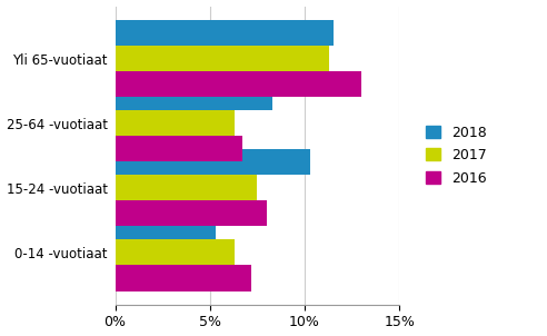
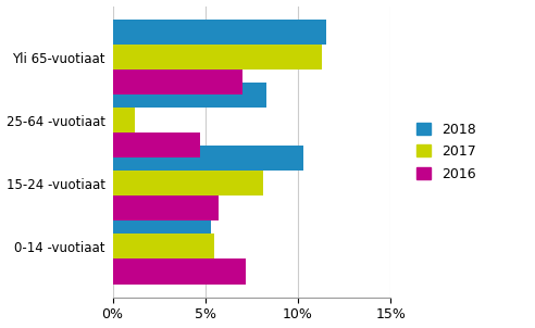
2016/Yli 65-vuotiaat: 13.0% -> 7.0%
2017/25-64 -vuotiaat: 6.3% -> 1.2%
2016/25-64 -vuotiaat: 6.7% -> 4.7%
2017/15-24 -vuotiaat: 7.5% -> 8.1%
2016/15-24 -vuotiaat: 8.0% -> 5.7%
2017/0-14 -vuotiaat: 6.3% -> 5.5%
